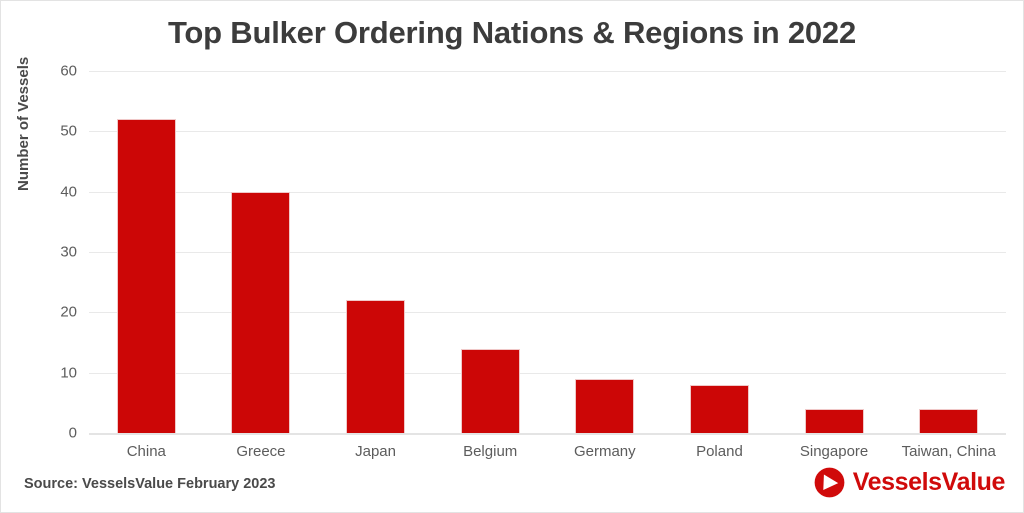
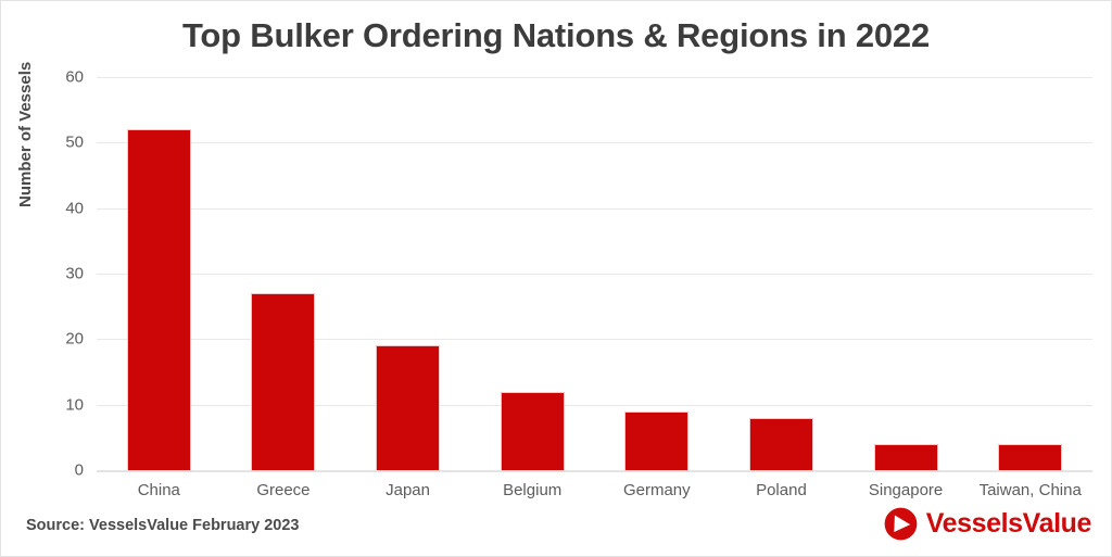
Greece: 40 -> 27
Japan: 22 -> 19
Belgium: 14 -> 12
